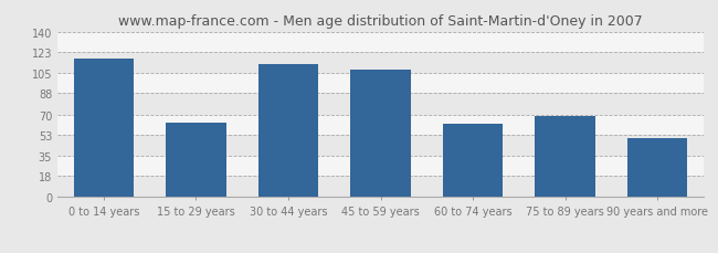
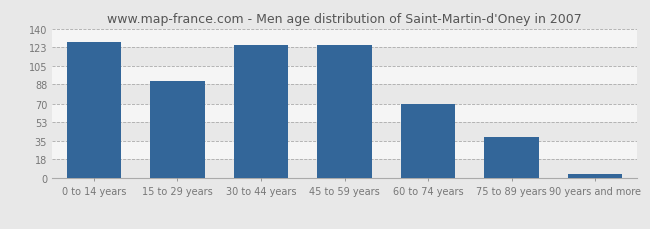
0 to 14 years: 117 -> 128
15 to 29 years: 63 -> 91
30 to 44 years: 113 -> 125
45 to 59 years: 108 -> 125
60 to 74 years: 62 -> 70
75 to 89 years: 69 -> 39
90 years and more: 50 -> 4
